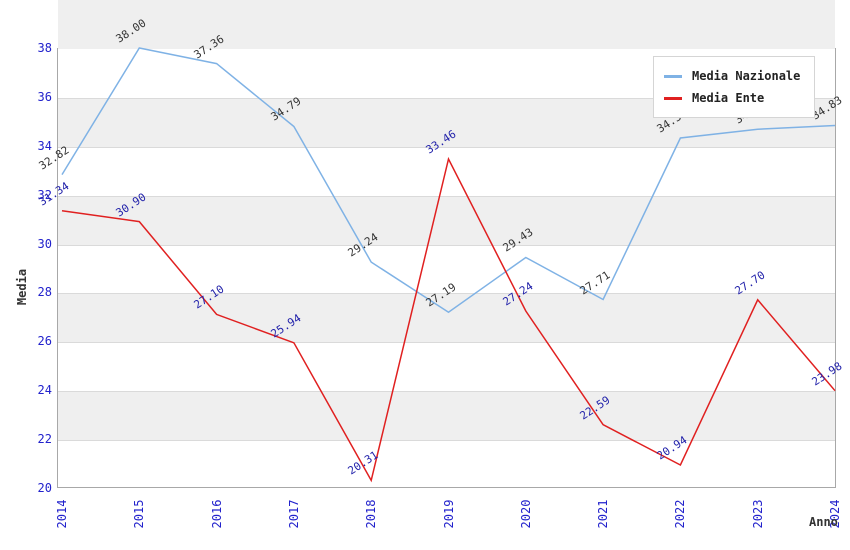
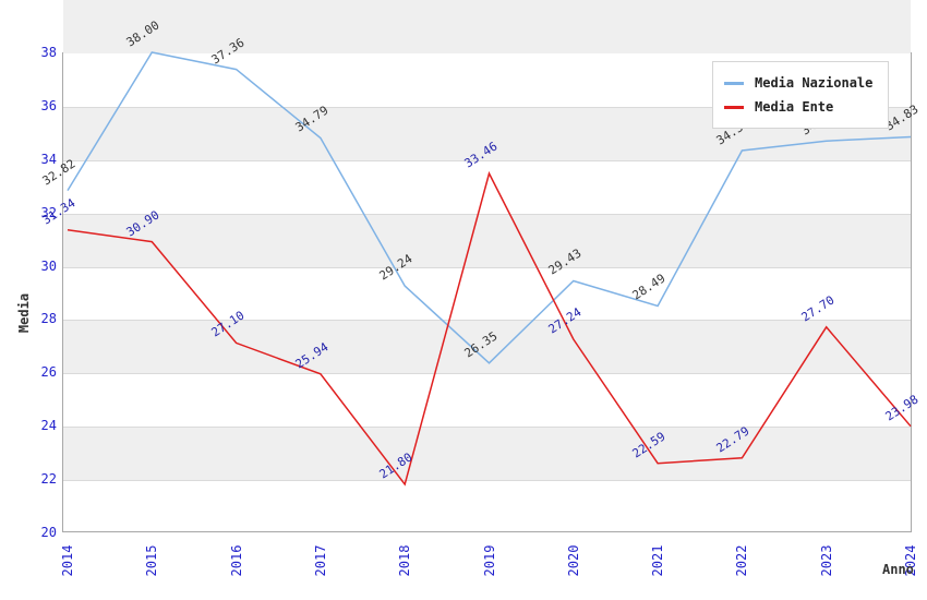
Media Ente/2018: 20.31 -> 21.80
Media Nazionale/2019: 27.19 -> 26.35
Media Nazionale/2021: 27.71 -> 28.49
Media Ente/2022: 20.94 -> 22.79
